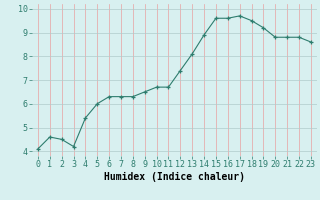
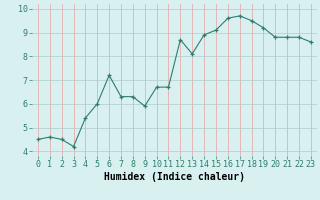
0: 4.1 -> 4.5
6: 6.3 -> 7.2
9: 6.5 -> 5.9
12: 7.4 -> 8.7
15: 9.6 -> 9.1
